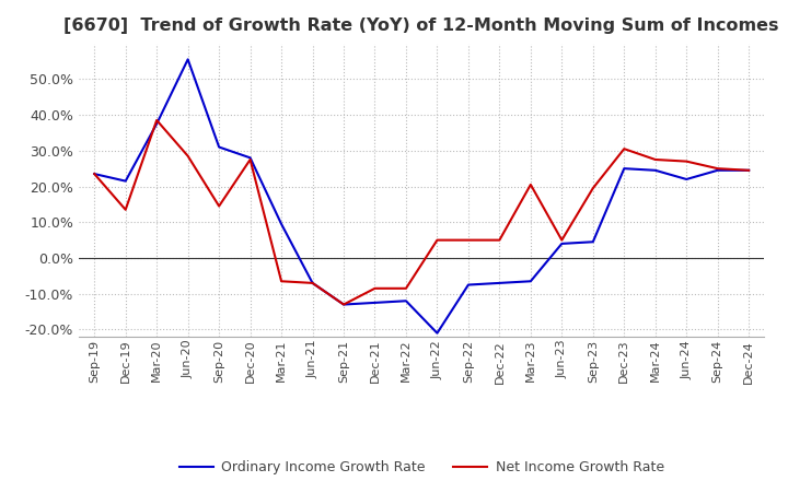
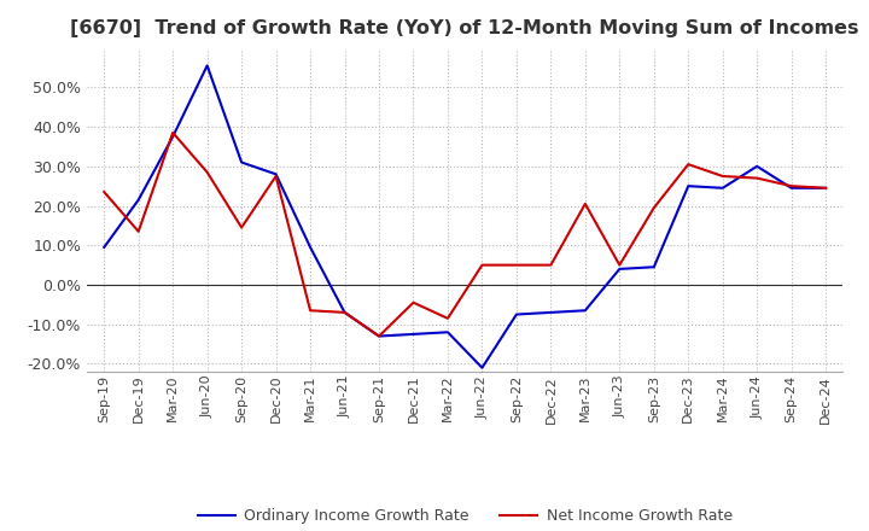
Ordinary Income Growth Rate/Sep-19: 23.5% -> 9.5%
Net Income Growth Rate/Dec-21: -8.5% -> -4.5%
Ordinary Income Growth Rate/Jun-24: 22.0% -> 30.0%
